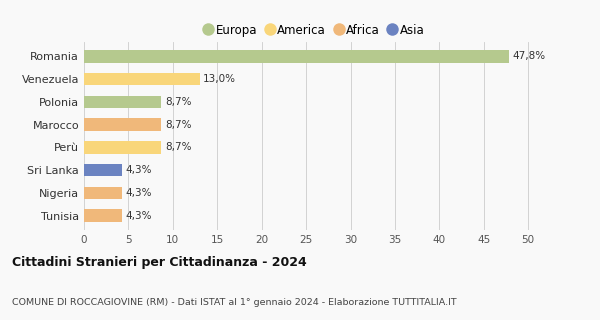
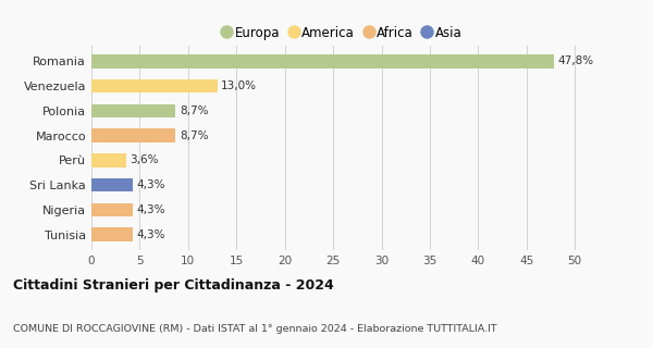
Perù: 8,7% -> 3,6%
